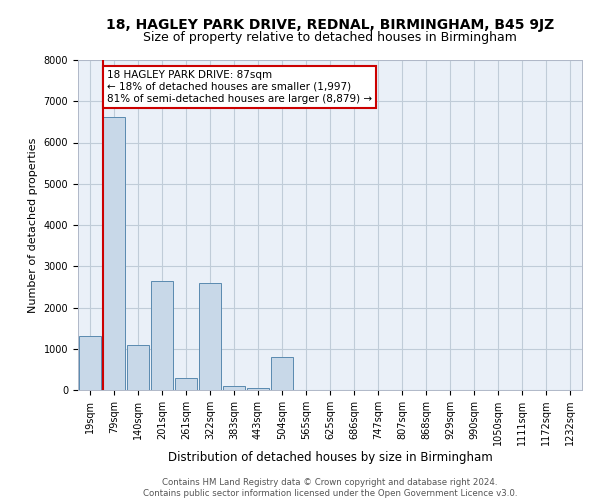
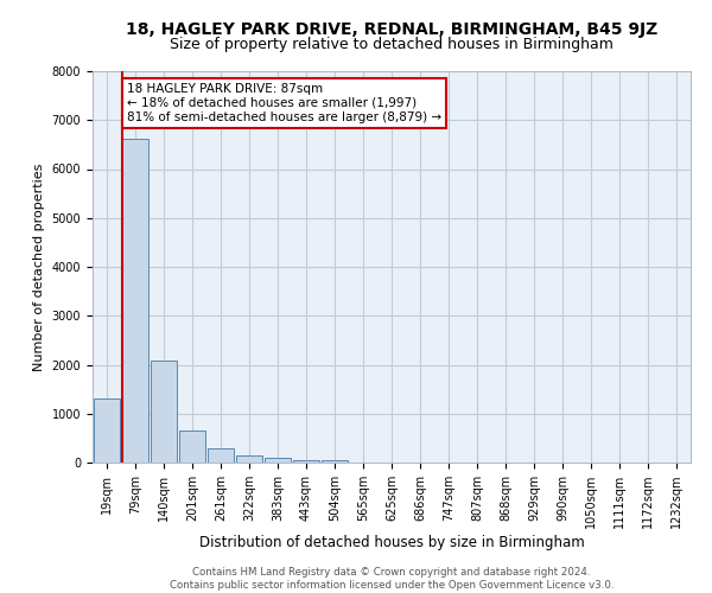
140sqm: 1100 -> 2090
201sqm: 2650 -> 650
322sqm: 2600 -> 150
504sqm: 800 -> 60
